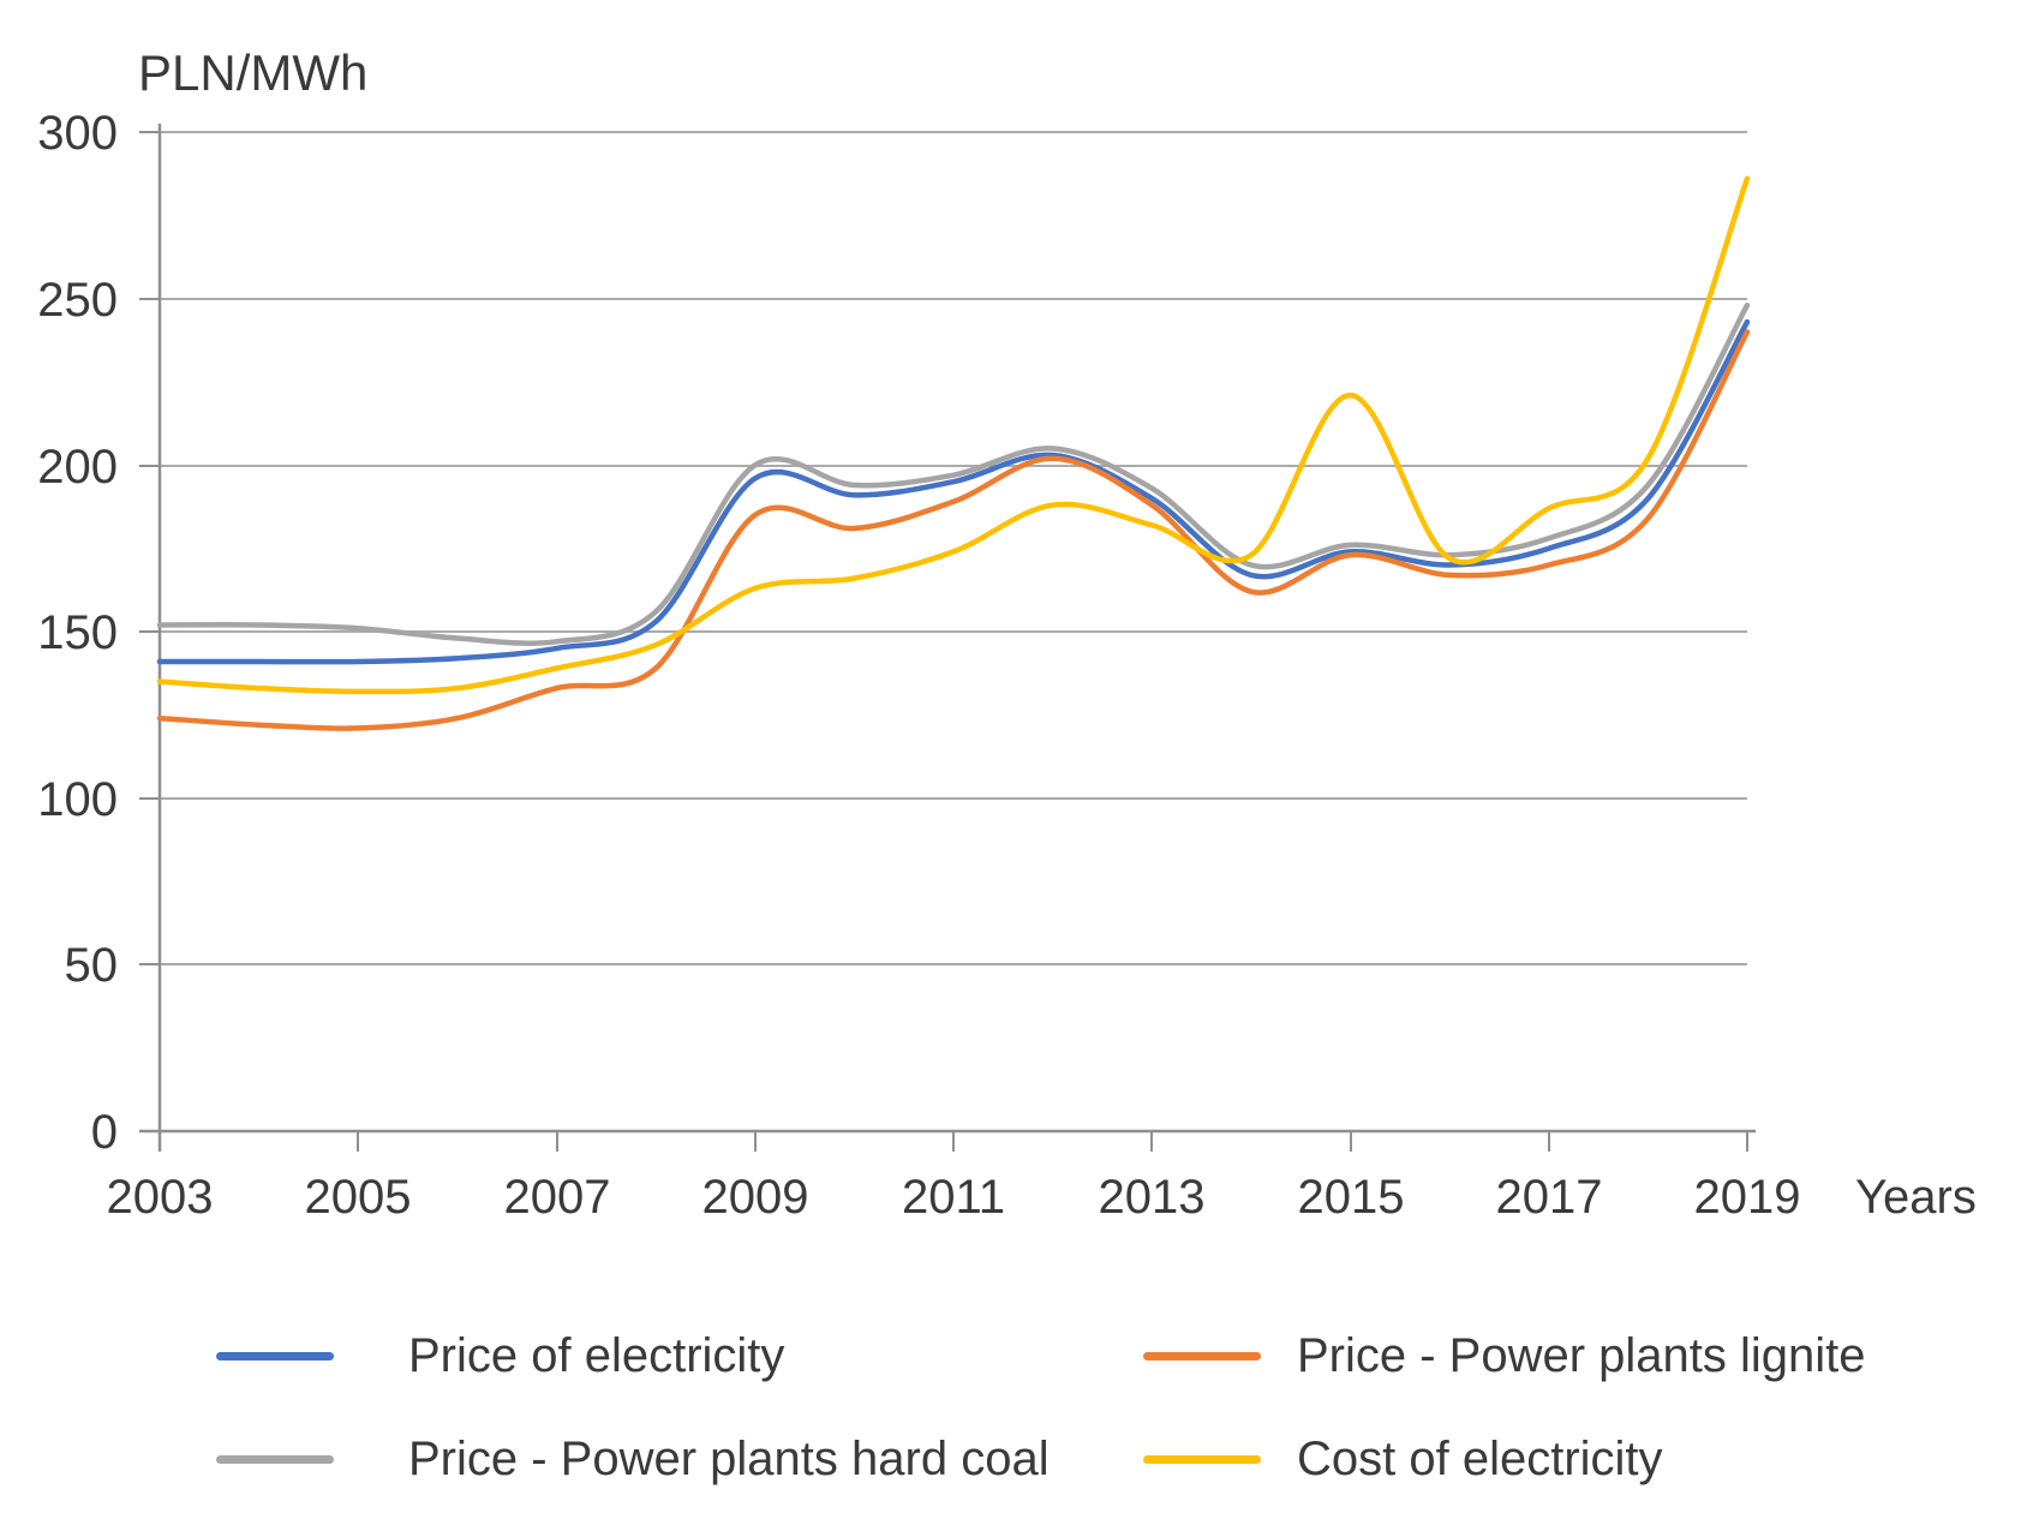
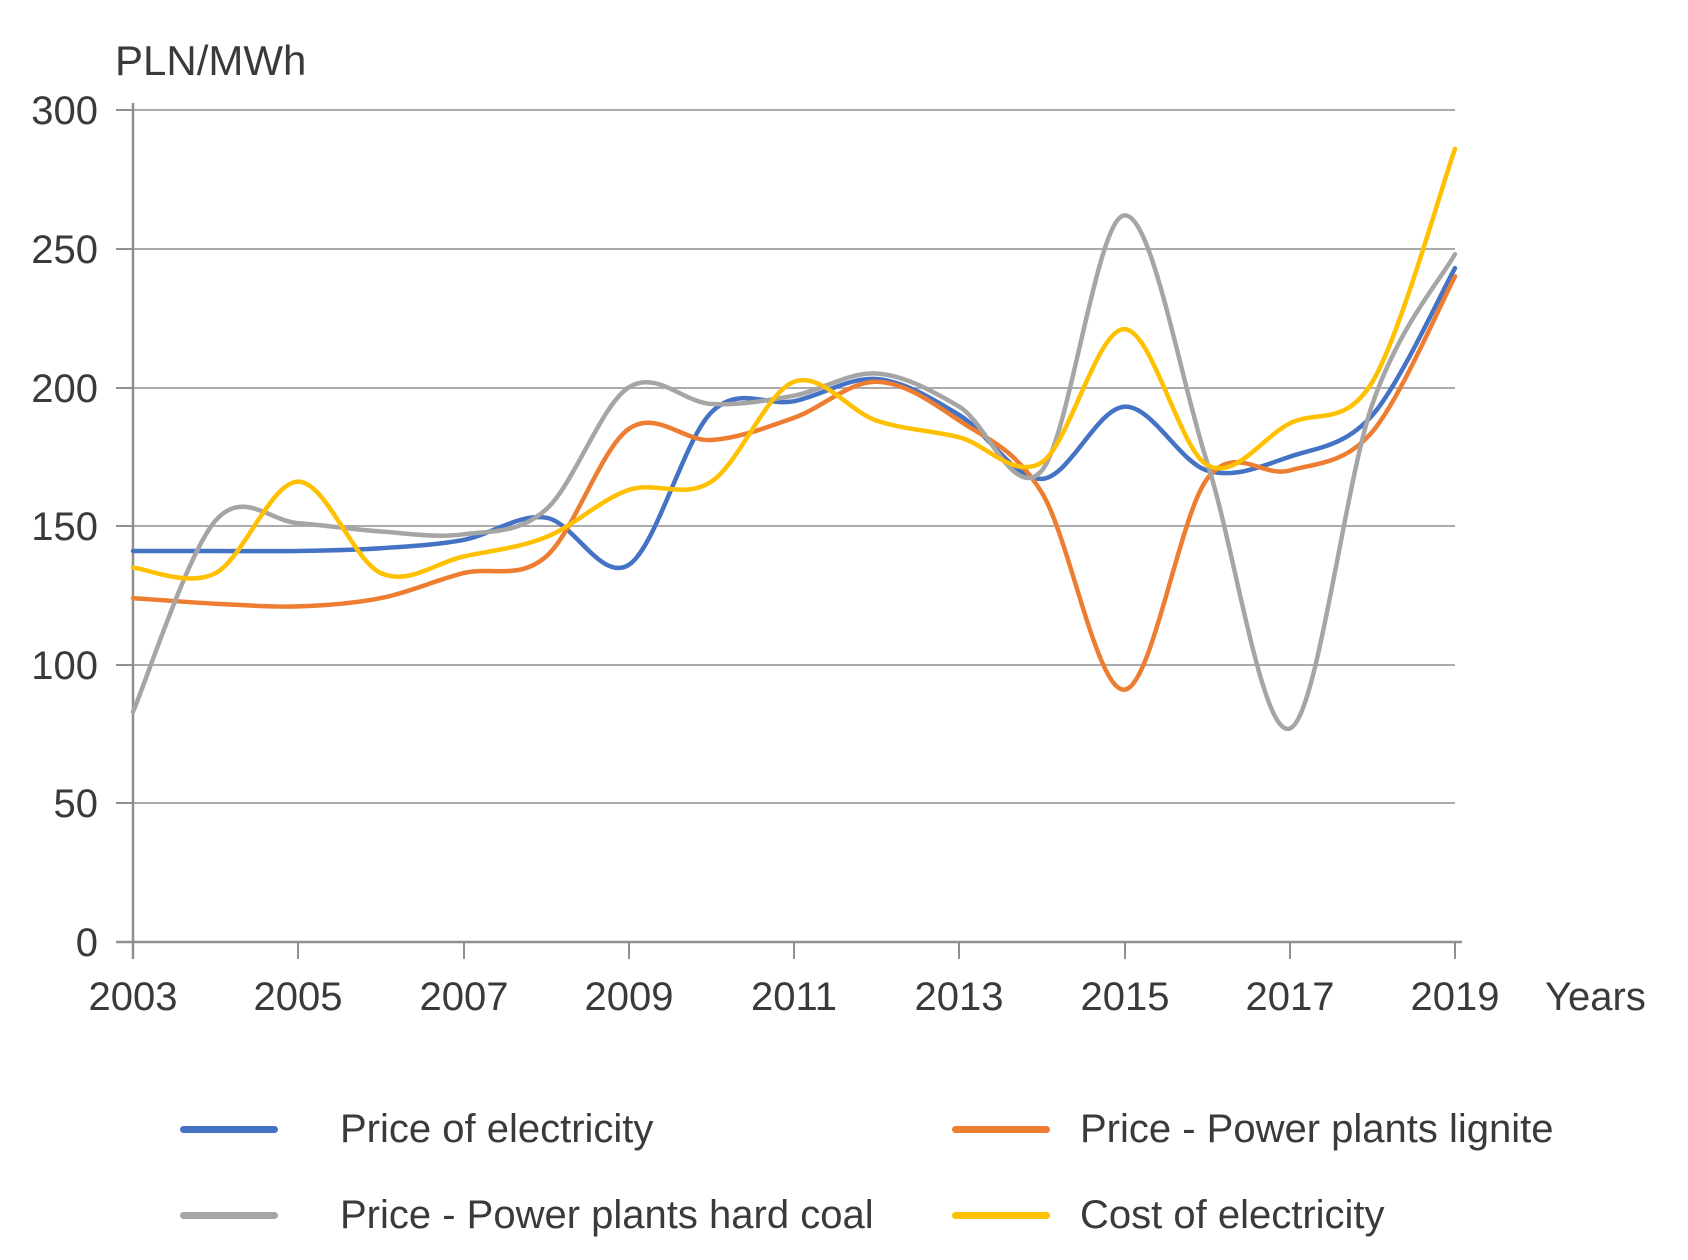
Price - Power plants hard coal/2003: 152 -> 83
Cost of electricity/2005: 132 -> 166
Price of electricity/2009: 196 -> 136
Cost of electricity/2011: 174 -> 202
Price of electricity/2015: 174 -> 193
Price - Power plants lignite/2015: 173 -> 91
Price - Power plants hard coal/2015: 176 -> 262
Price - Power plants hard coal/2017: 178 -> 77
